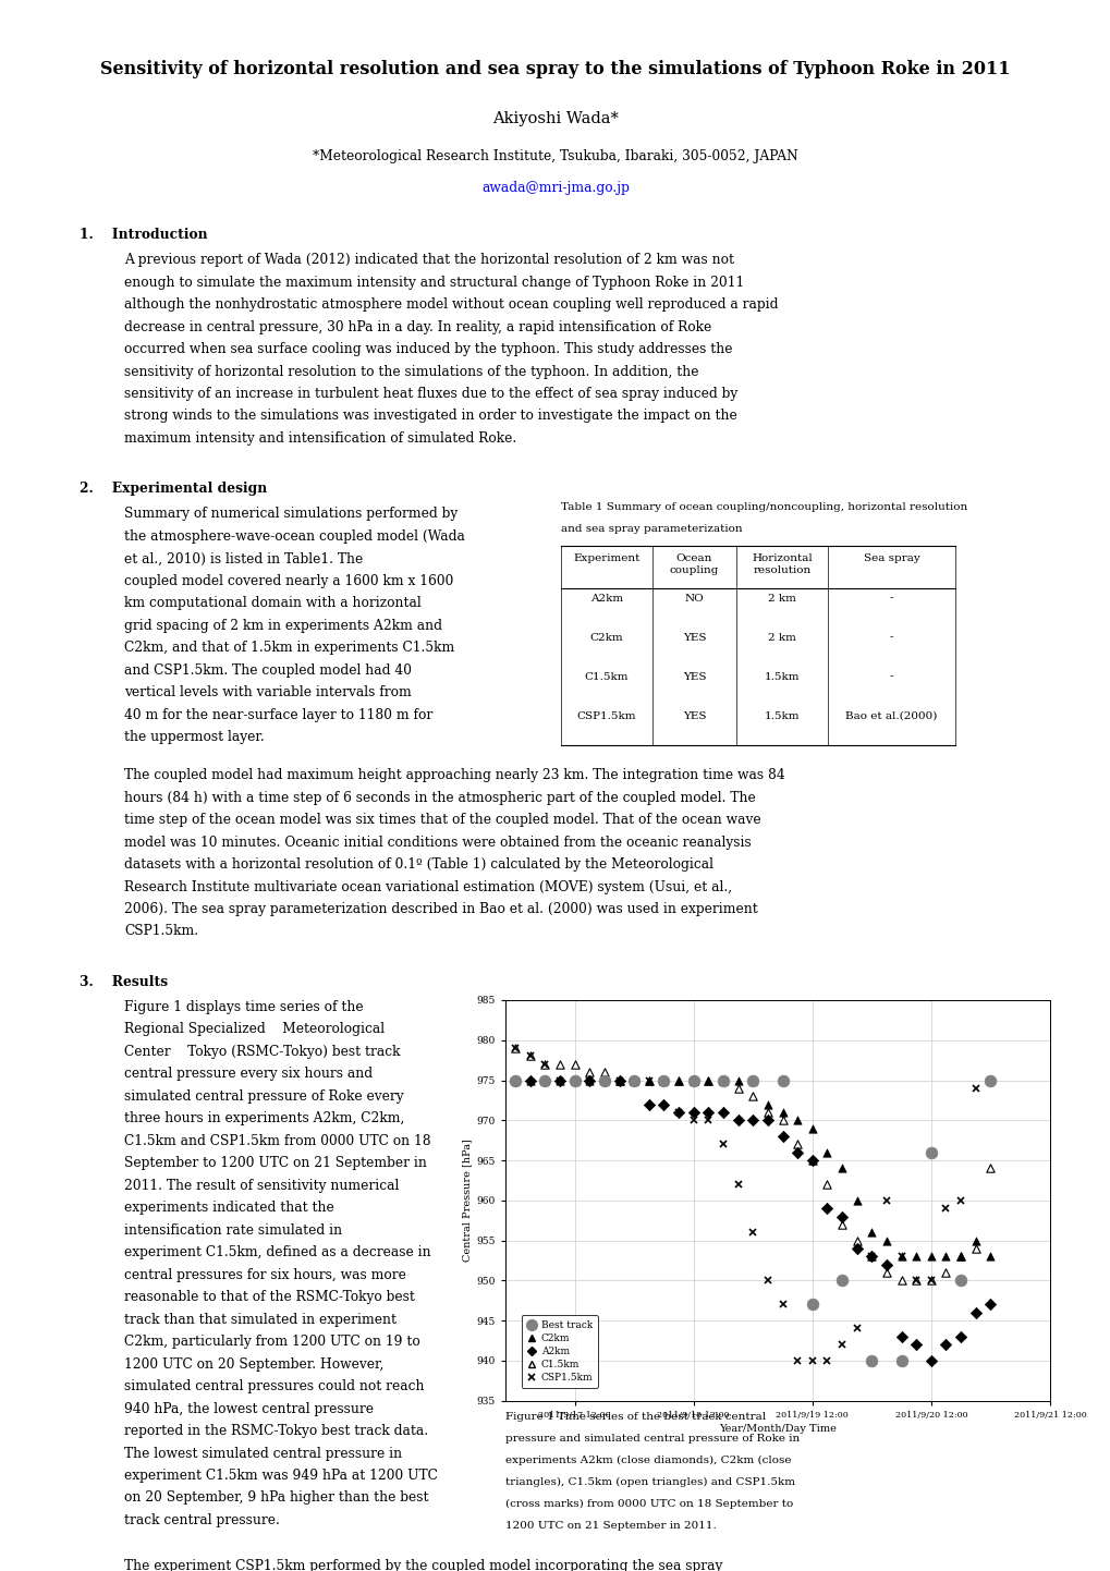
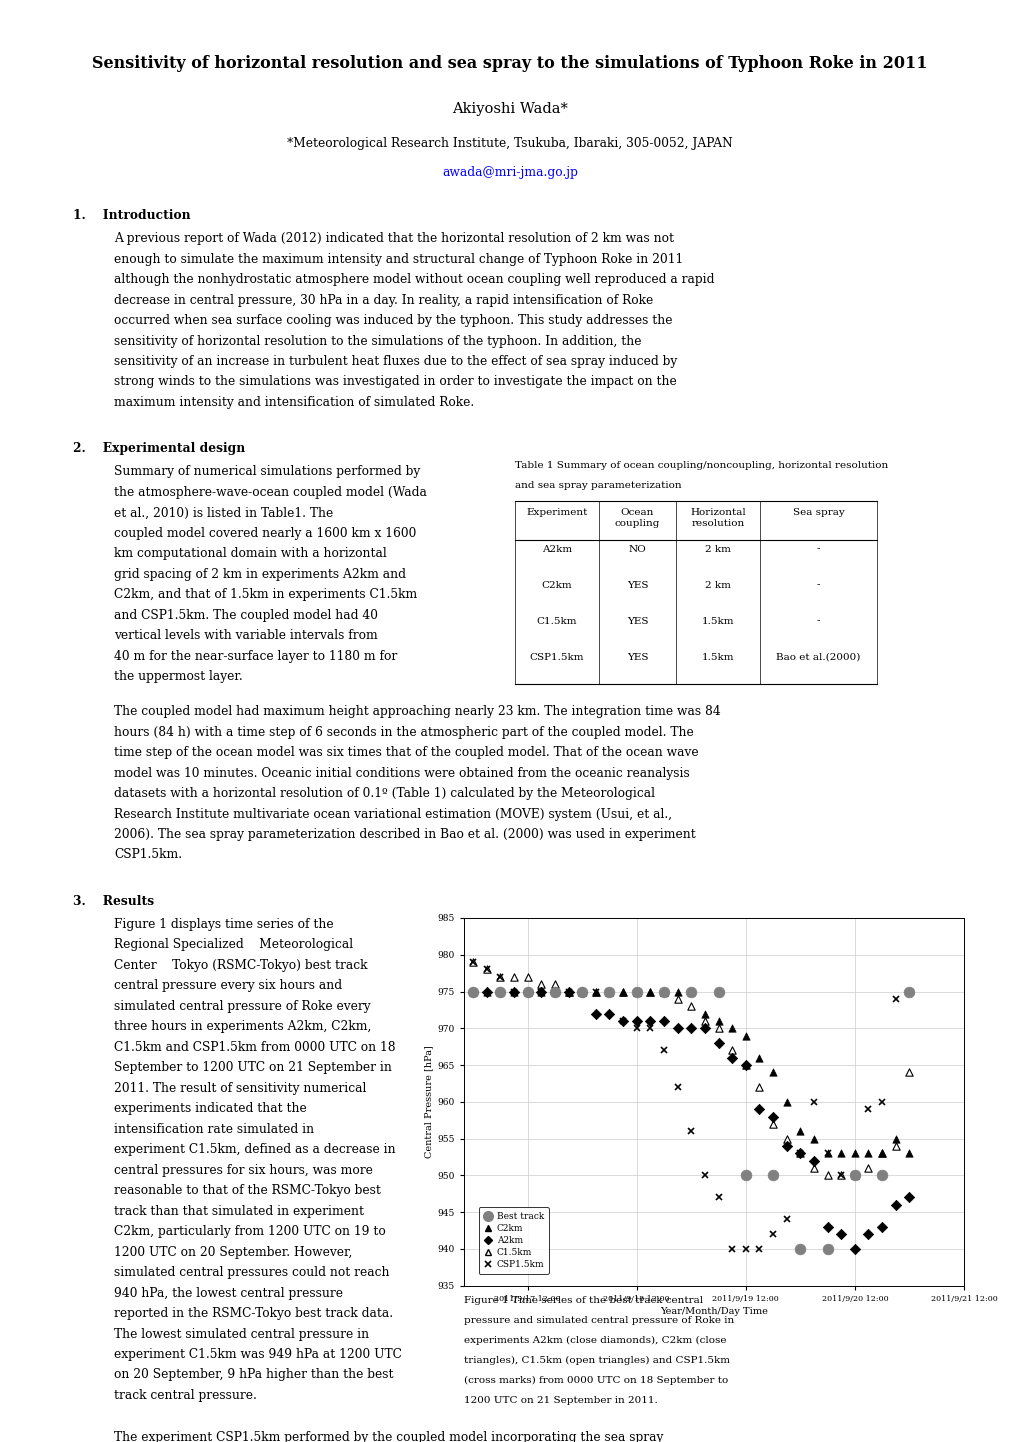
Best track/2011/9/19 12:00: 947 -> 950
Best track/2011/9/20 12:00: 966 -> 950
